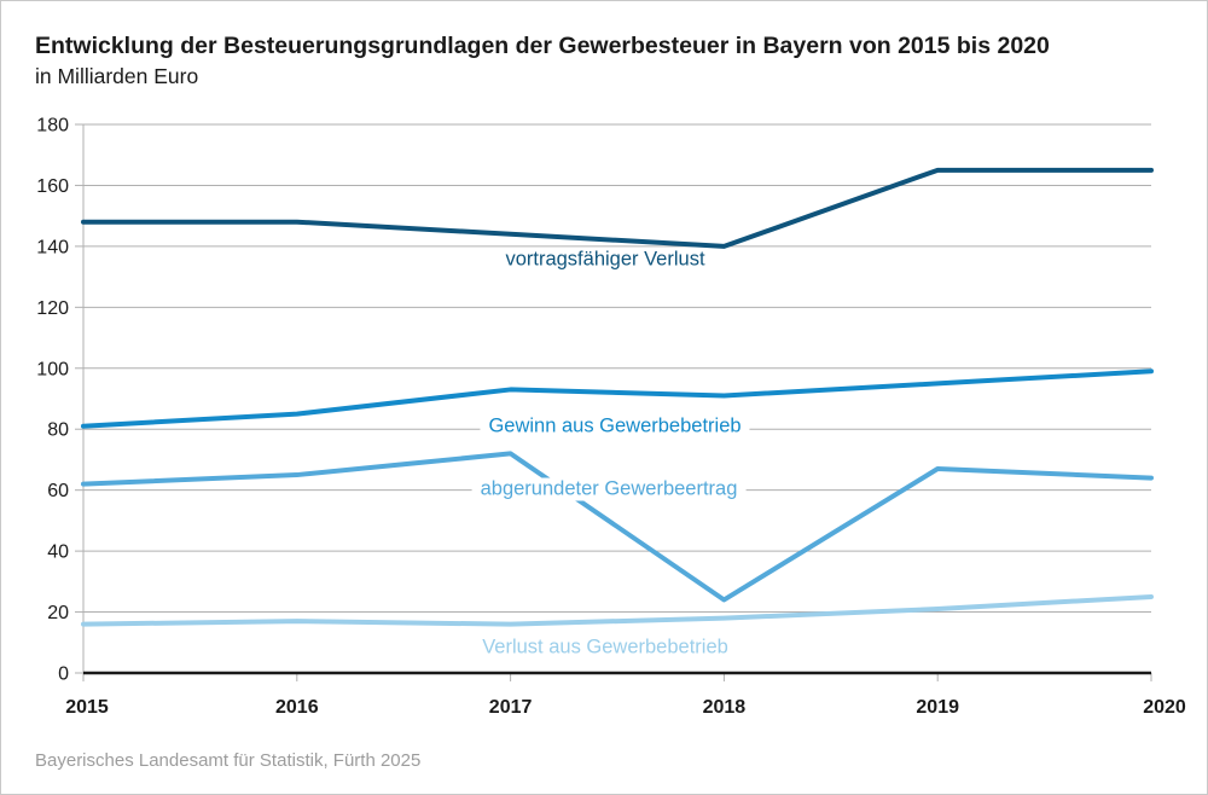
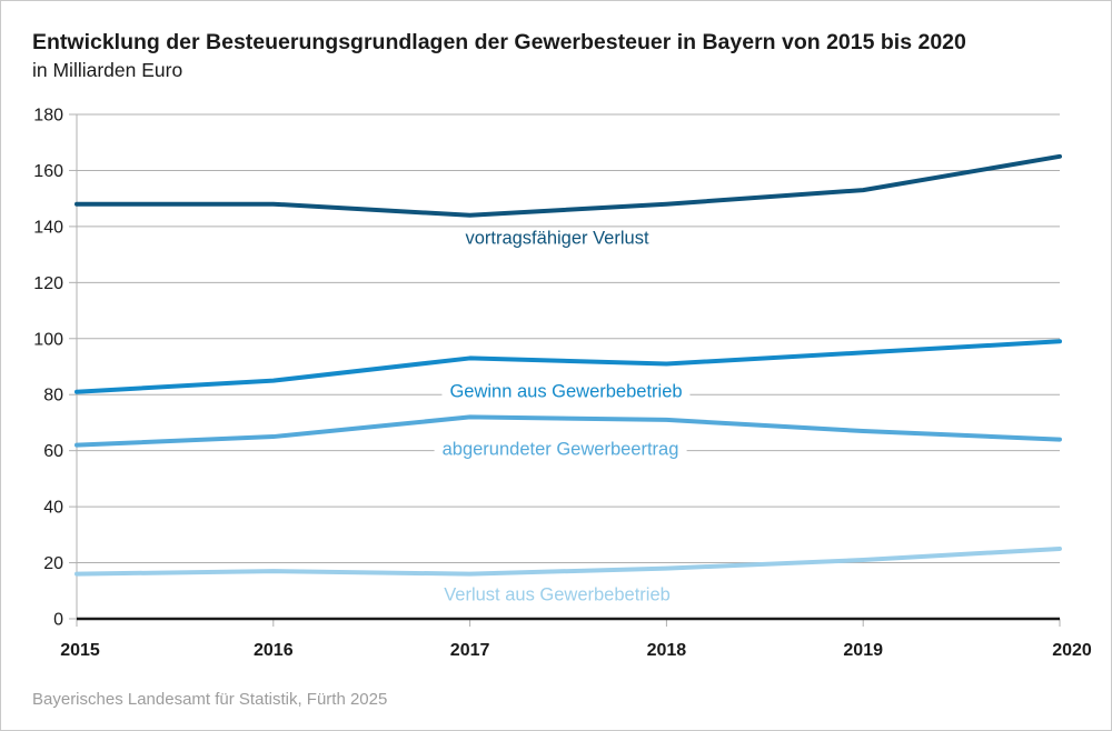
vortragsfähiger Verlust/2018: 140 -> 148
abgerundeter Gewerbeertrag/2018: 24 -> 71
vortragsfähiger Verlust/2019: 165 -> 153
